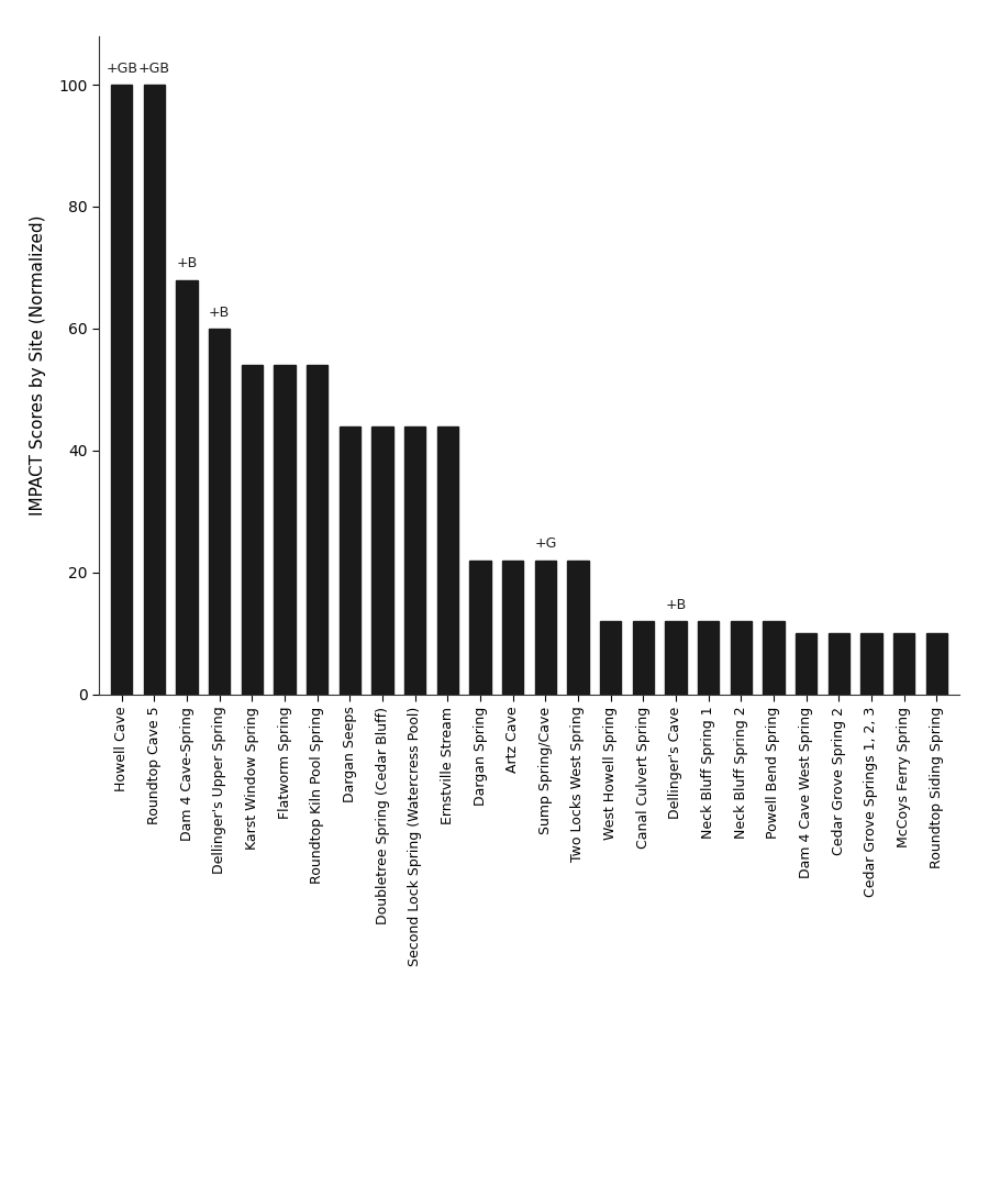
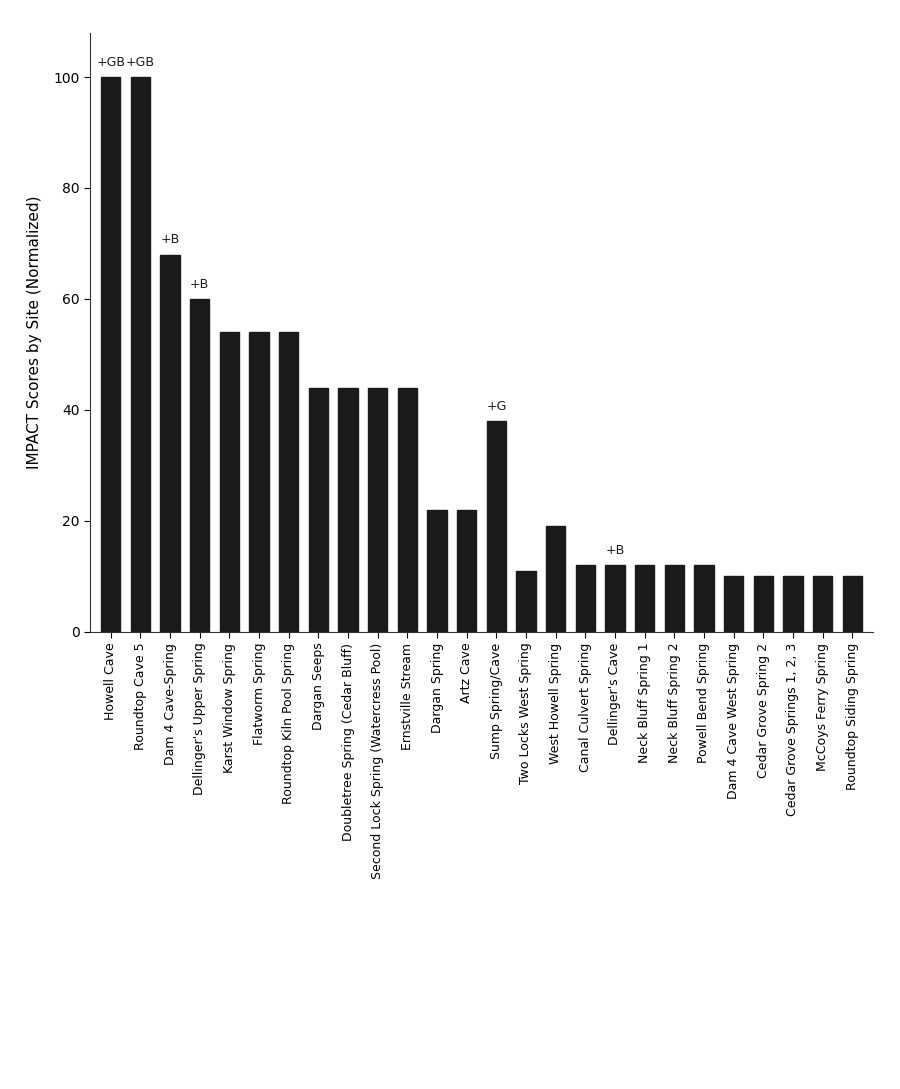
Sump Spring/Cave: 22 -> 38
Two Locks West Spring: 22 -> 11
West Howell Spring: 12 -> 19
